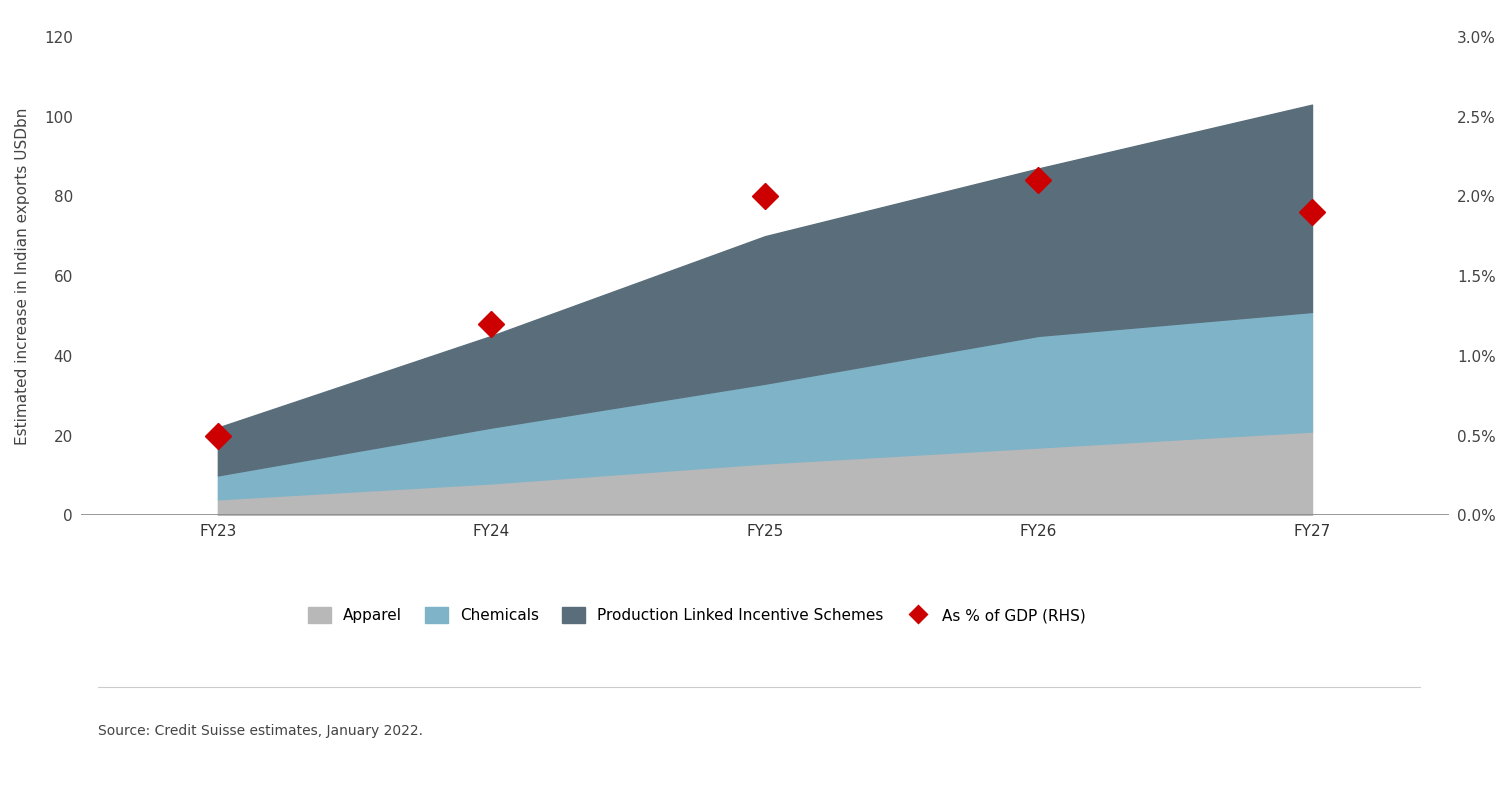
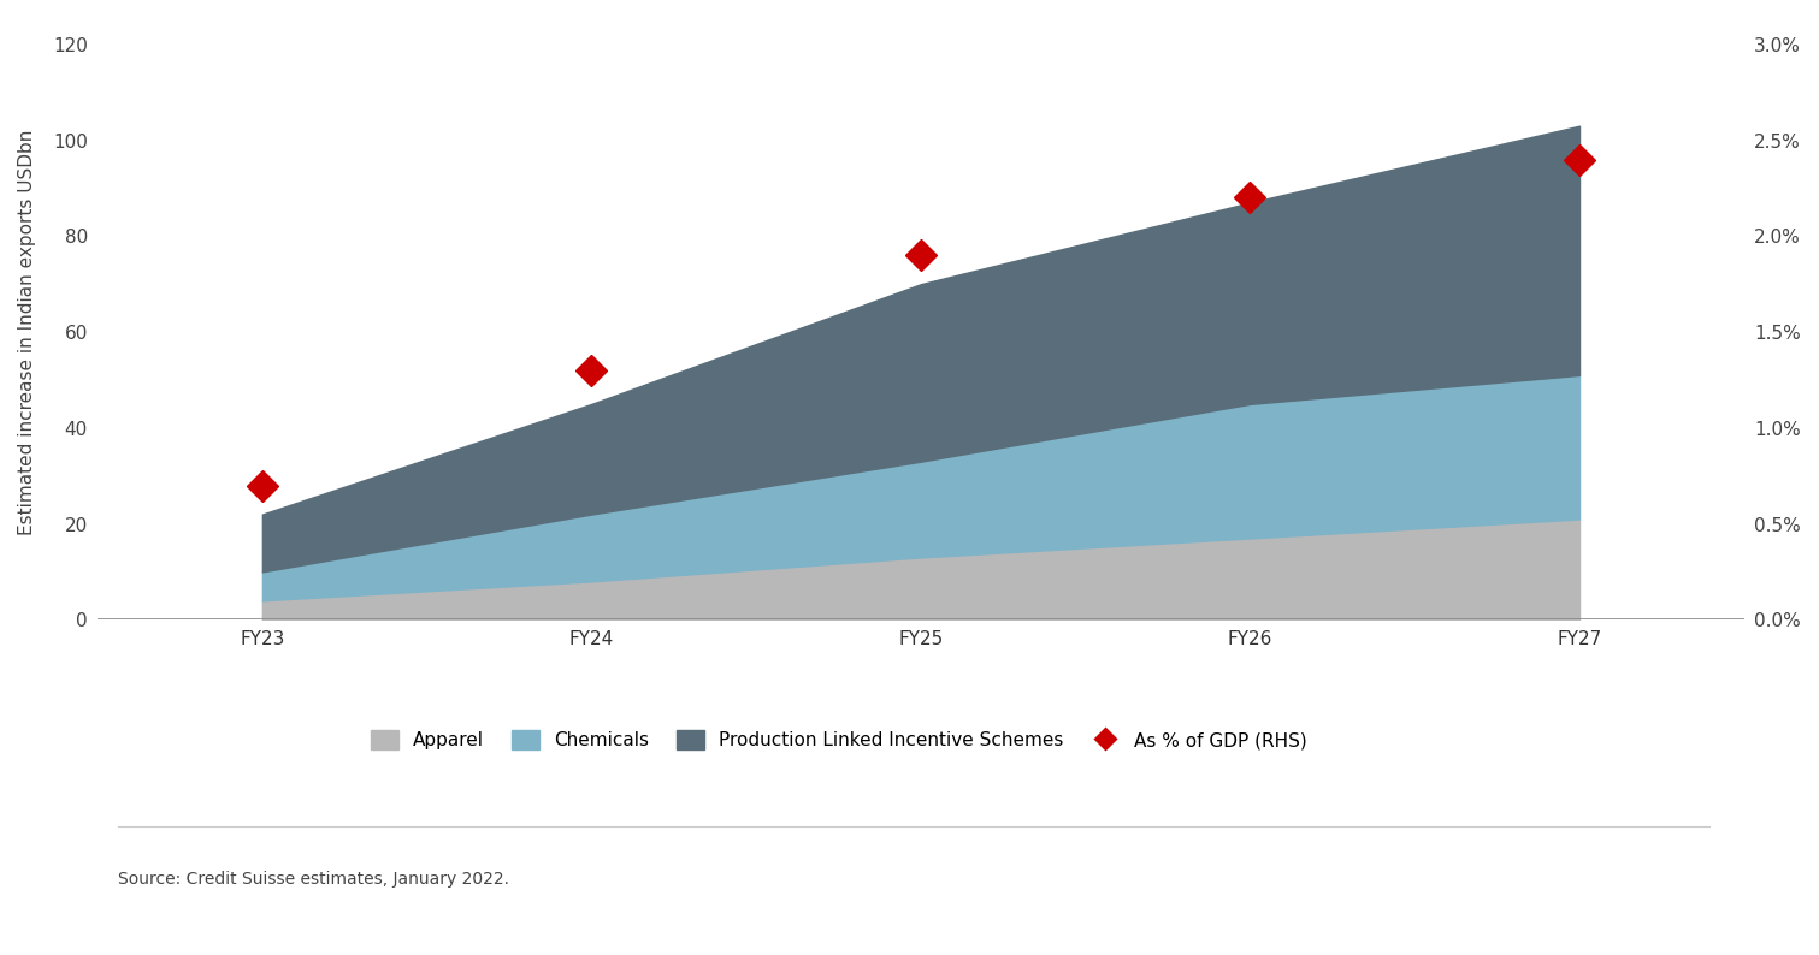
As % of GDP (RHS)/FY23: 0.5% -> 0.7%
As % of GDP (RHS)/FY24: 1.2% -> 1.3%
As % of GDP (RHS)/FY25: 2.0% -> 1.9%
As % of GDP (RHS)/FY26: 2.1% -> 2.2%
As % of GDP (RHS)/FY27: 1.9% -> 2.4%
